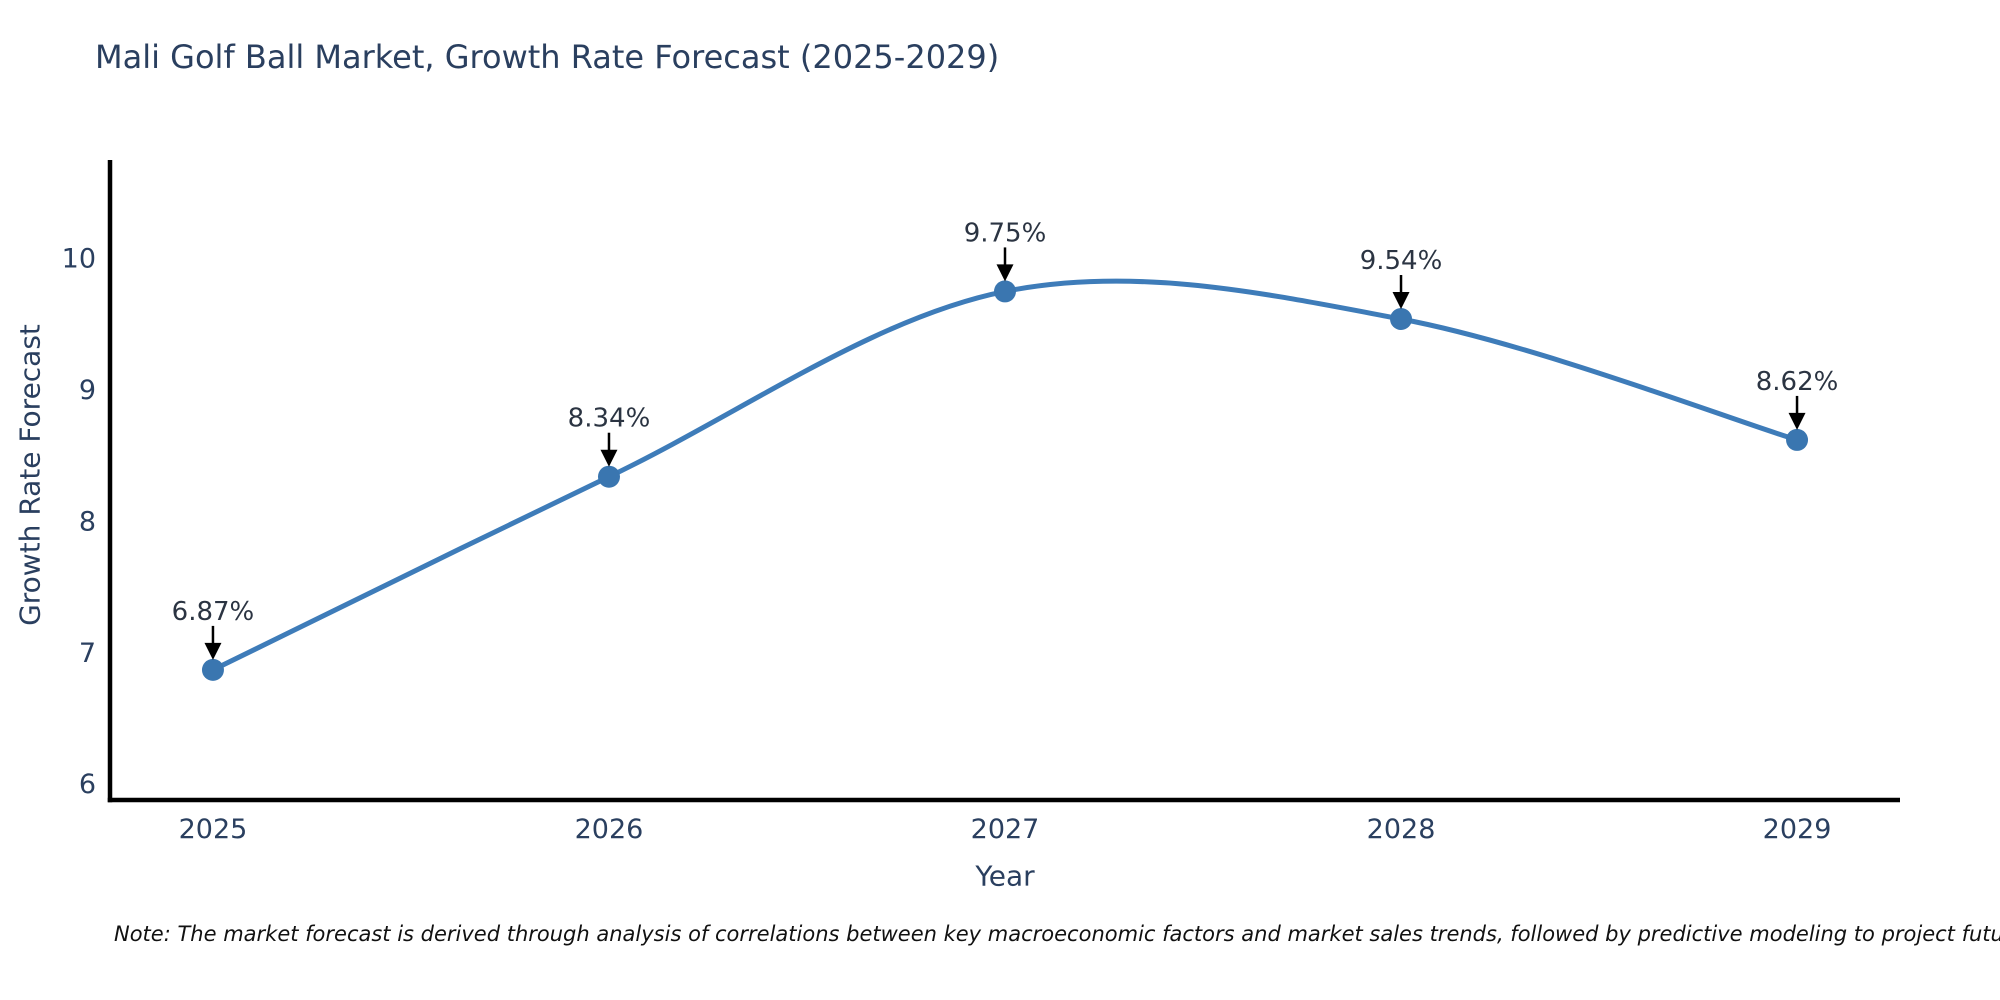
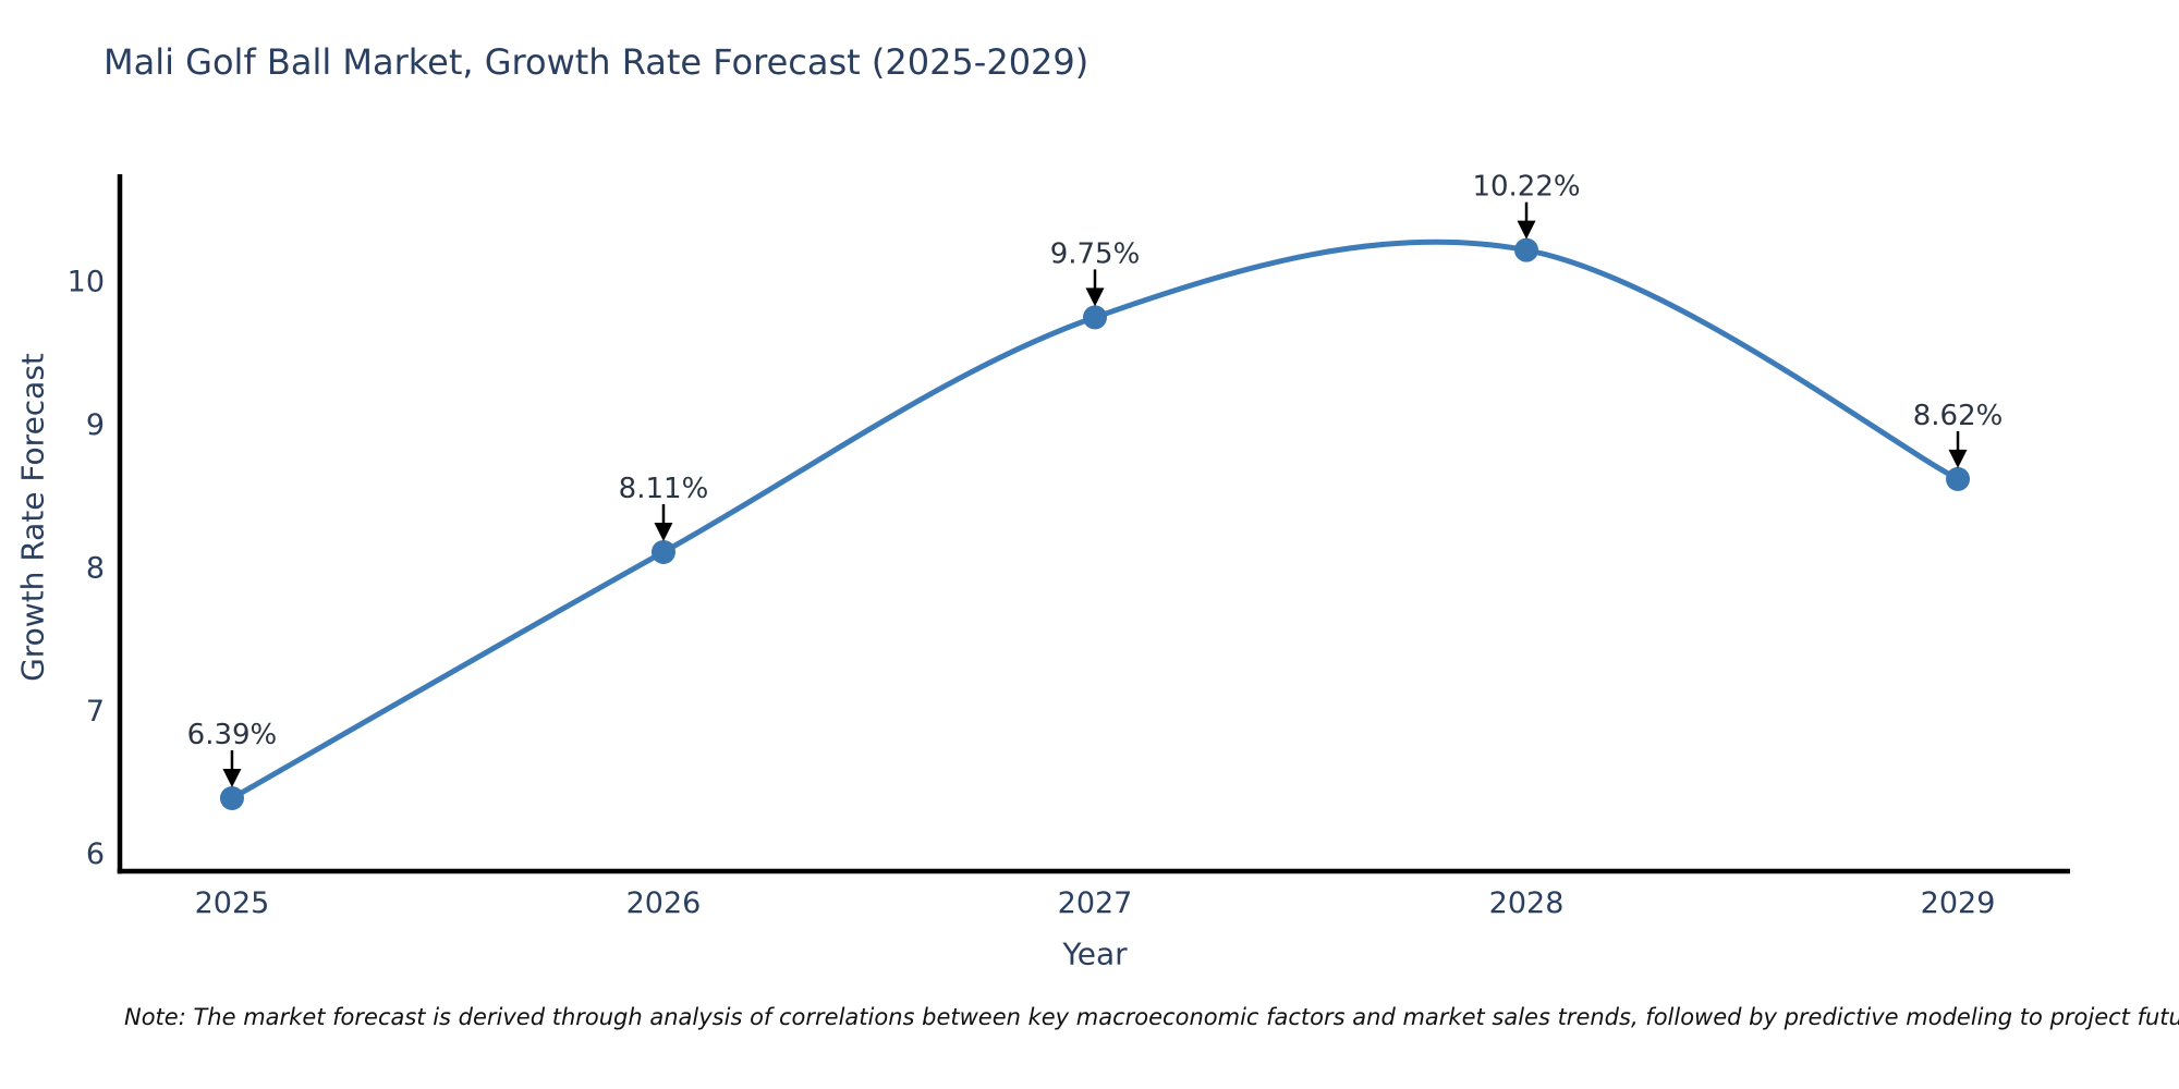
2025: 6.87% -> 6.39%
2026: 8.34% -> 8.11%
2028: 9.54% -> 10.22%
